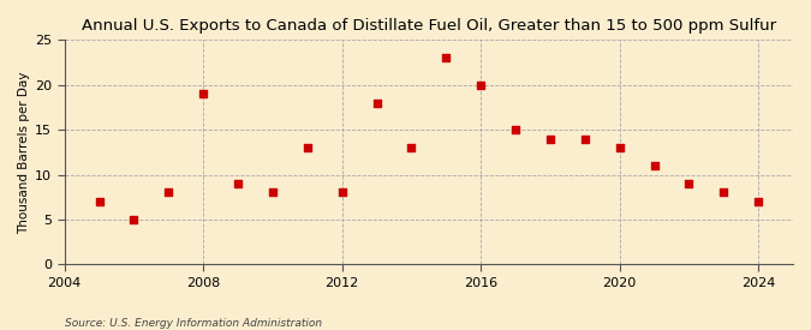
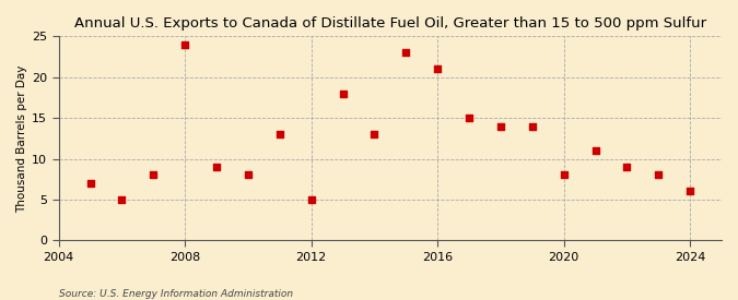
2008: 19 -> 24
2012: 8 -> 5
2016: 20 -> 21
2020: 13 -> 8
2024: 7 -> 6
